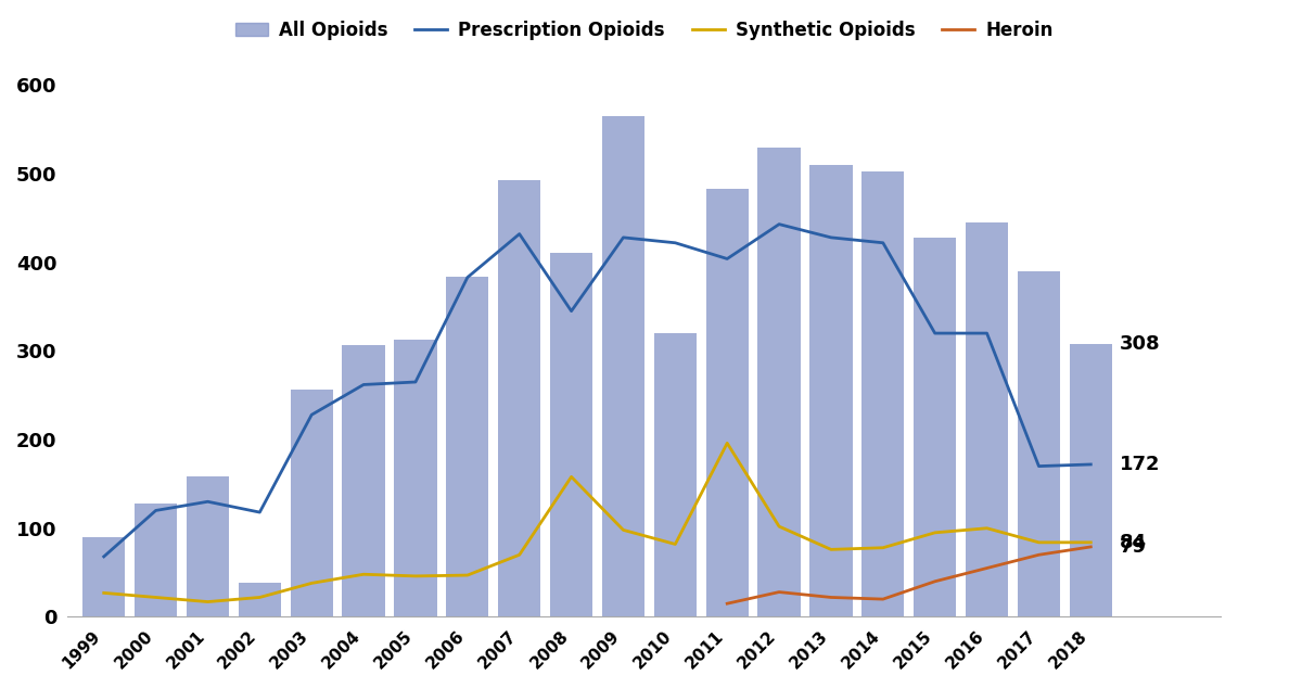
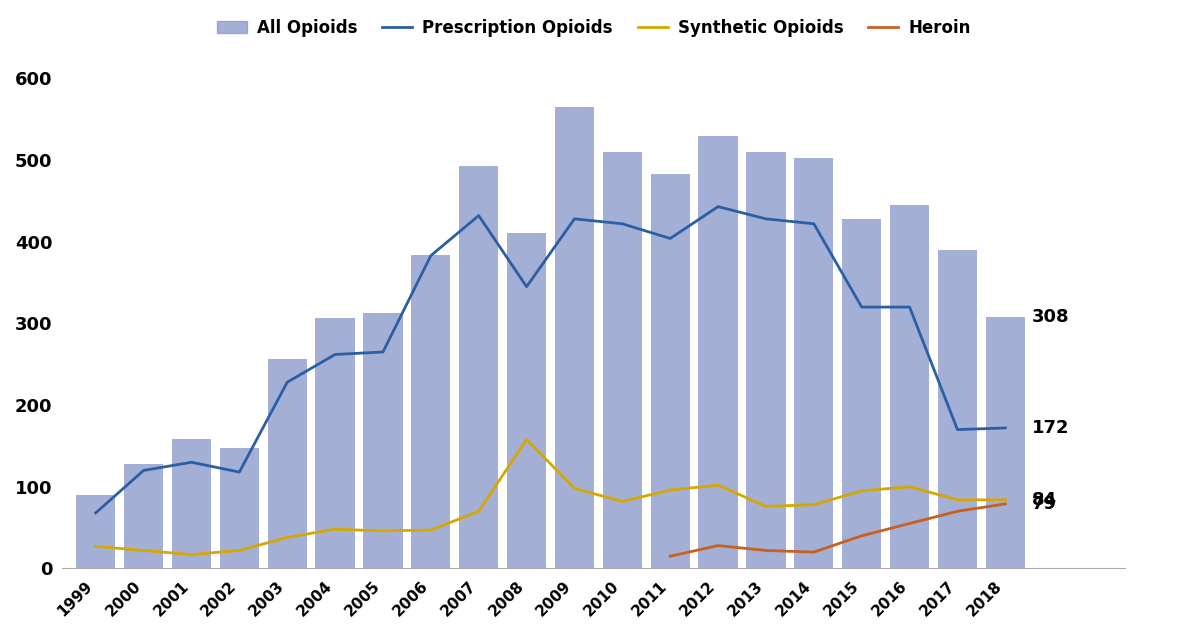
All Opioids/2002: 38 -> 148
All Opioids/2010: 320 -> 510
Synthetic Opioids/2011: 196 -> 96
